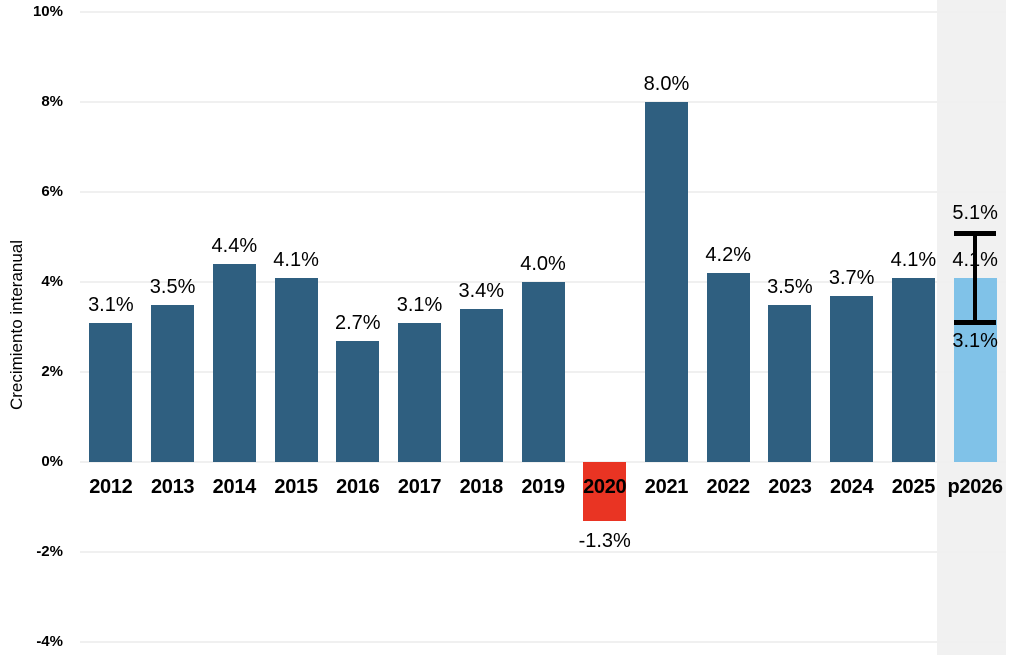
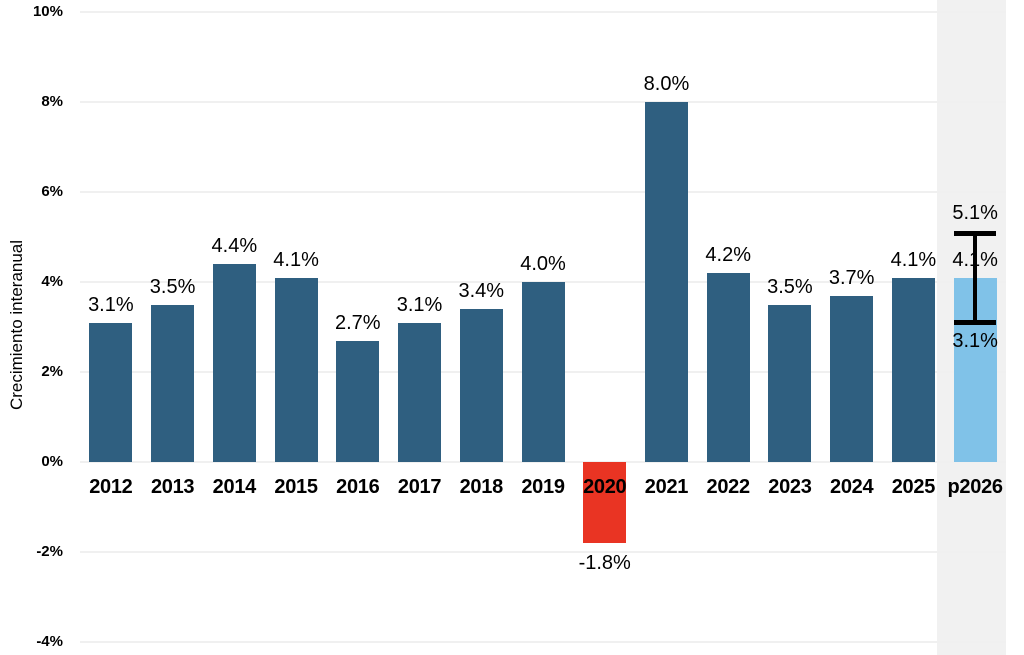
2020: -1.3% -> -1.8%
